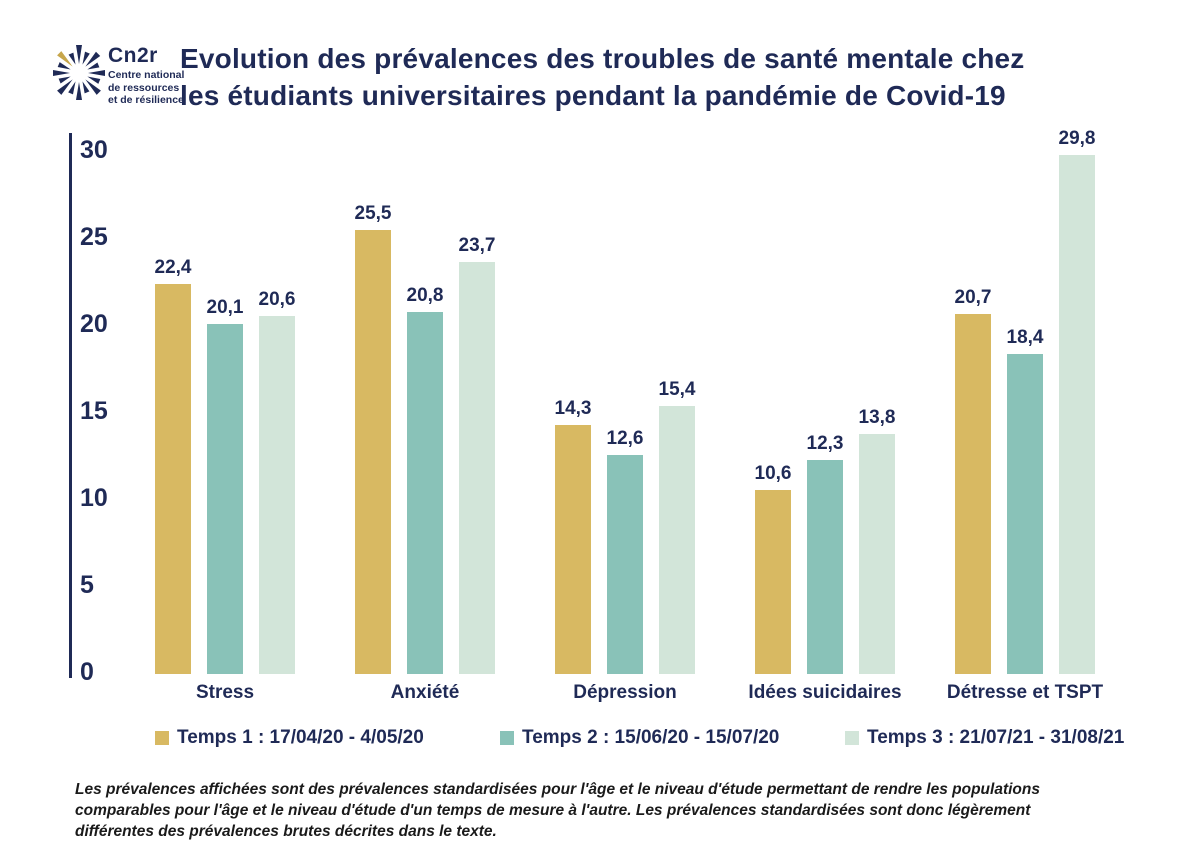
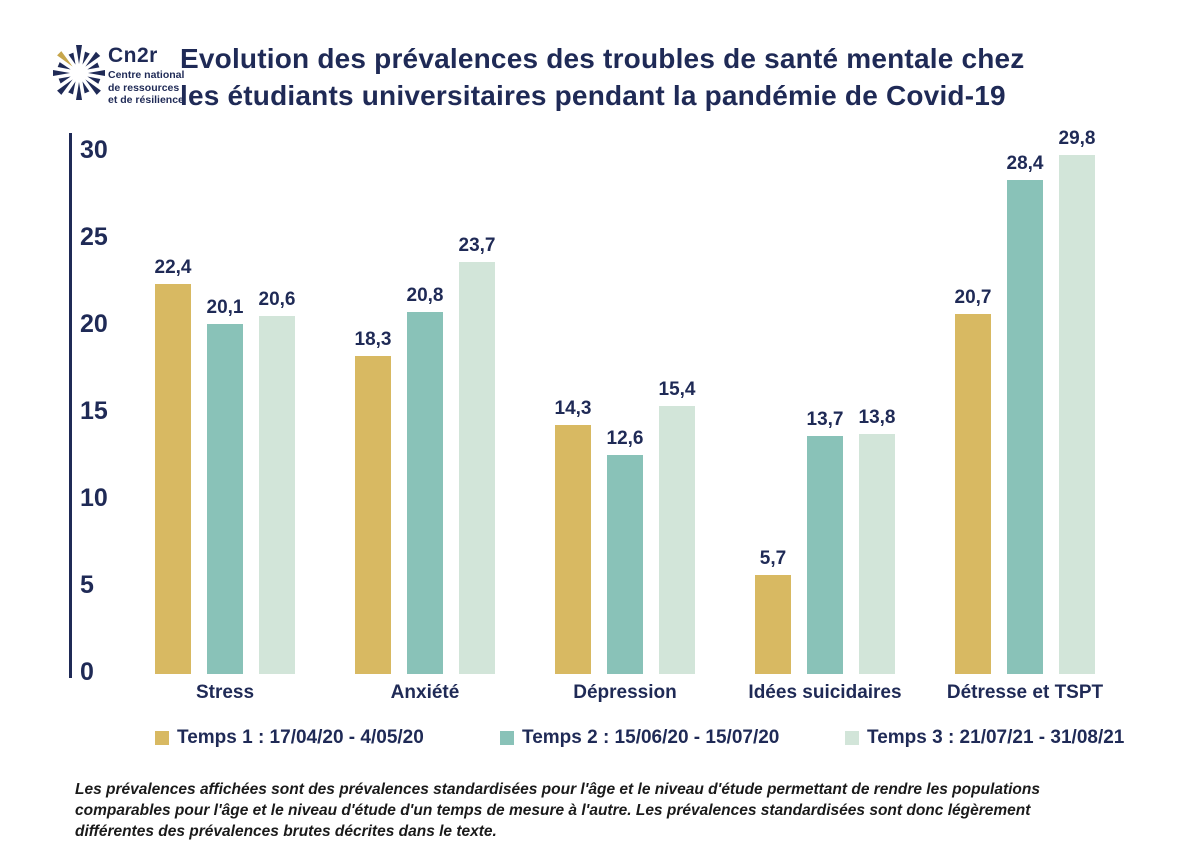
Temps 1 : 17/04/20 - 4/05/20/Anxiété: 25,5 -> 18,3
Temps 1 : 17/04/20 - 4/05/20/Idées suicidaires: 10,6 -> 5,7
Temps 2 : 15/06/20 - 15/07/20/Idées suicidaires: 12,3 -> 13,7
Temps 2 : 15/06/20 - 15/07/20/Détresse et TSPT: 18,4 -> 28,4
